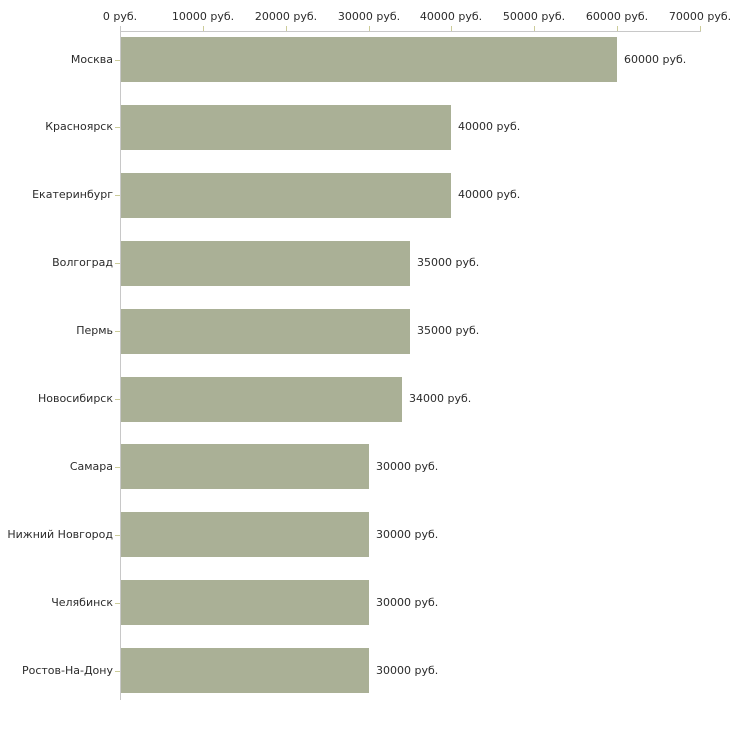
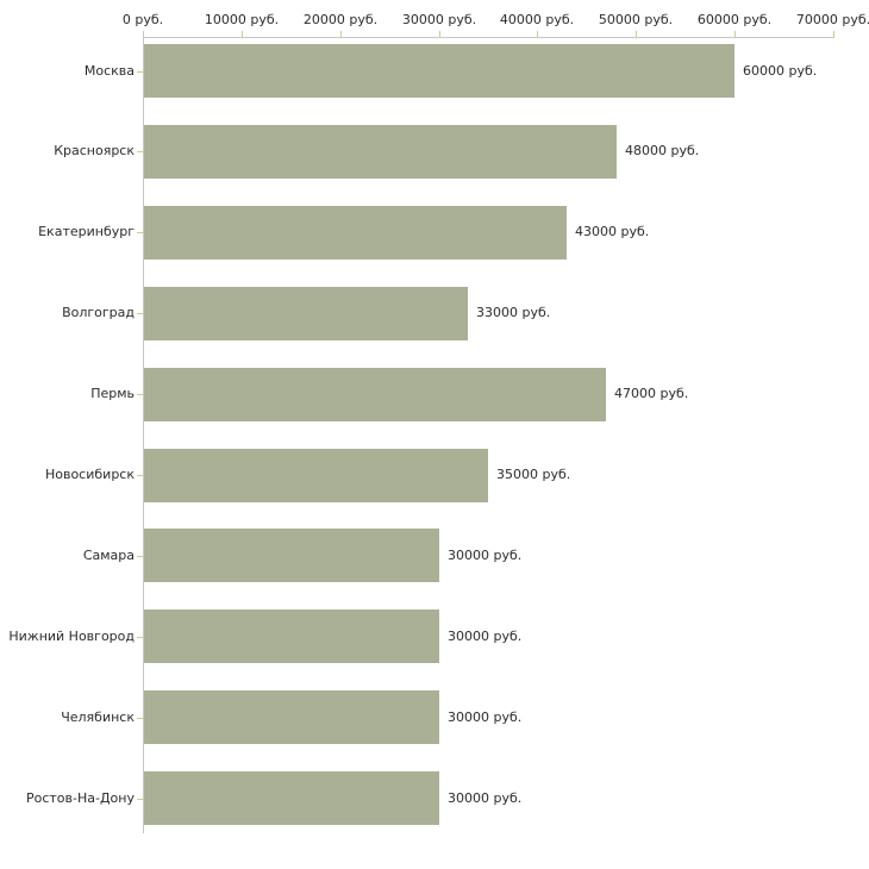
Красноярск: 40000 -> 48000
Екатеринбург: 40000 -> 43000
Волгоград: 35000 -> 33000
Пермь: 35000 -> 47000
Новосибирск: 34000 -> 35000
